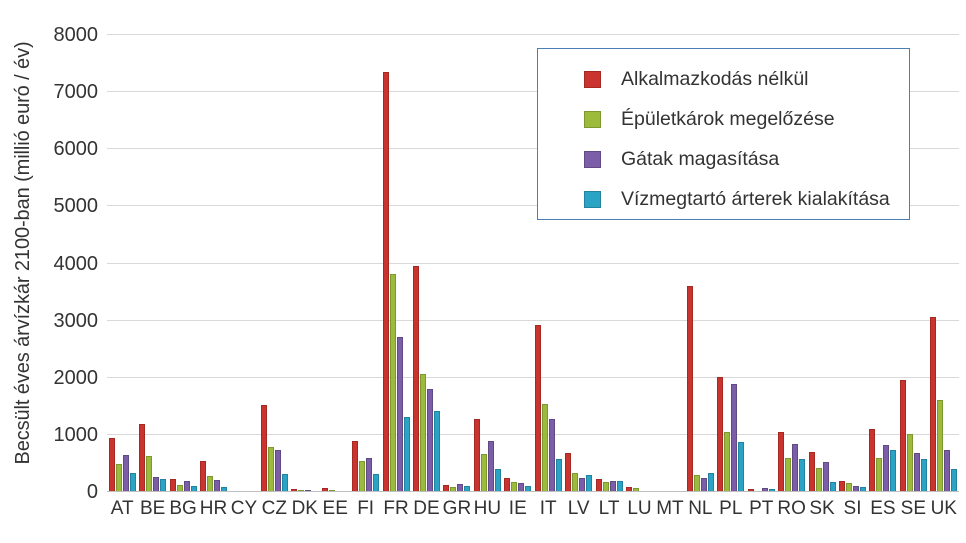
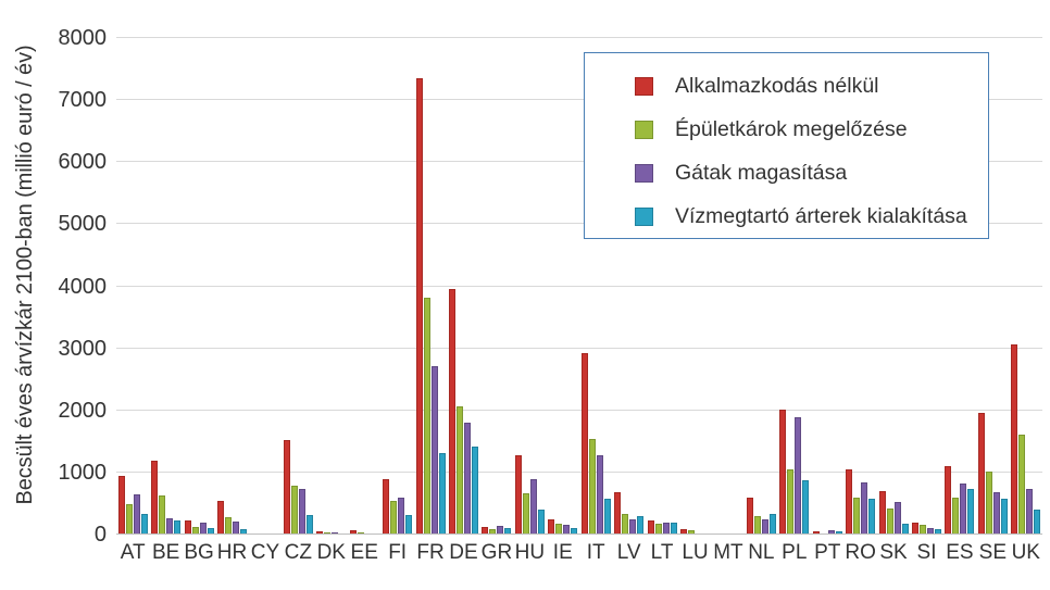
Alkalmazkodás nélkül/NL: 3600 -> 600
